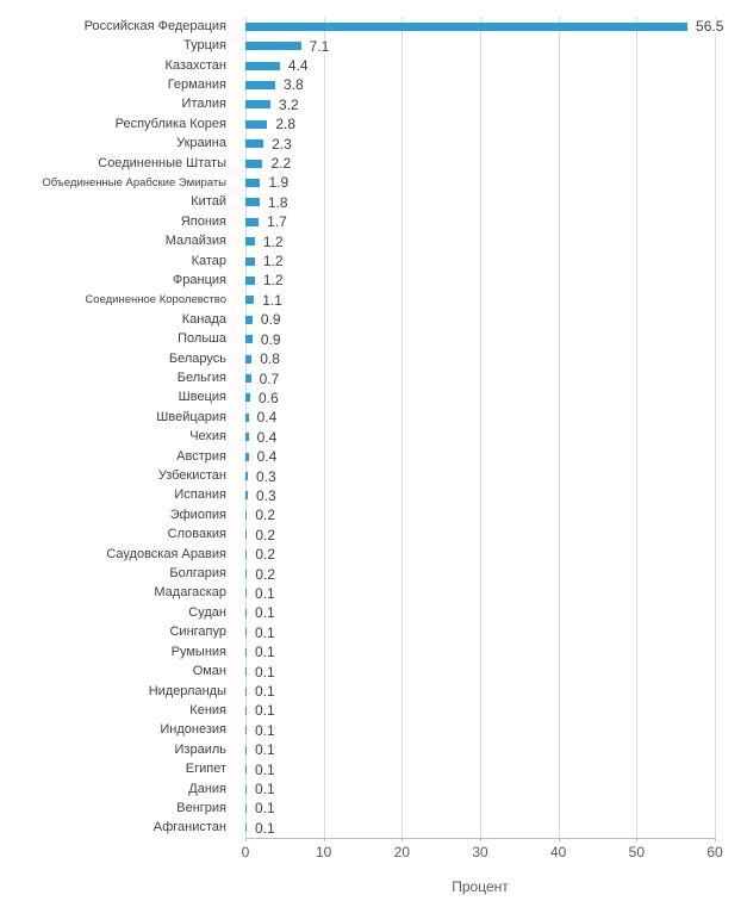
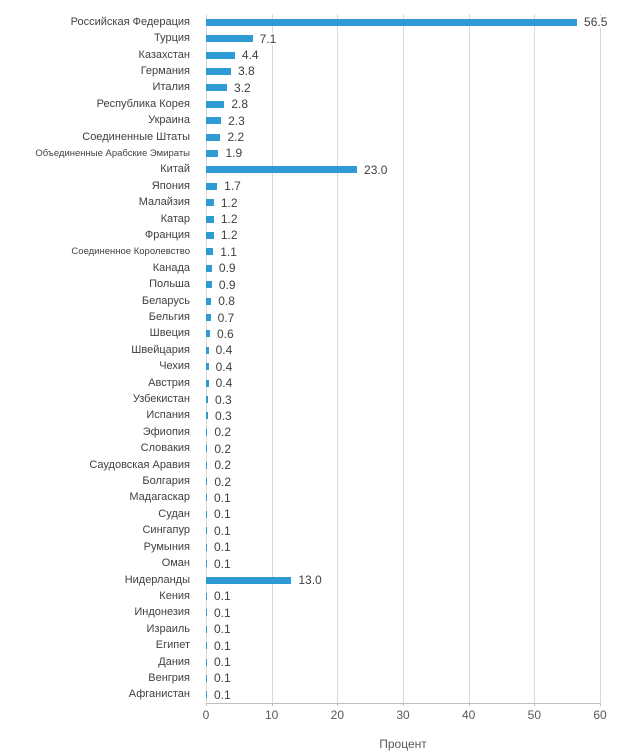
Китай: 1.8 -> 23.0
Нидерланды: 0.1 -> 13.0
